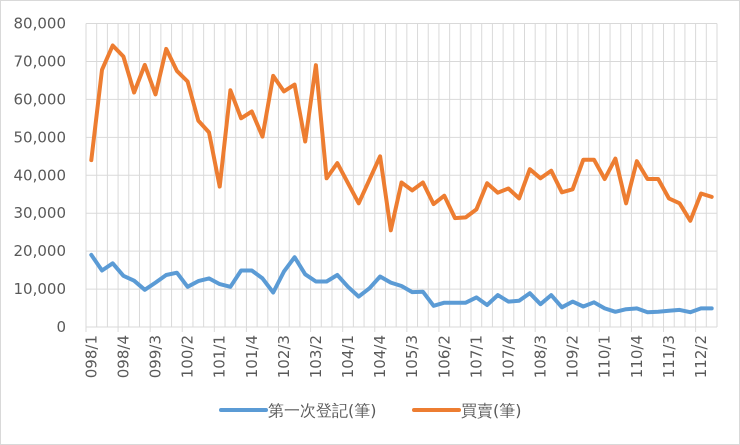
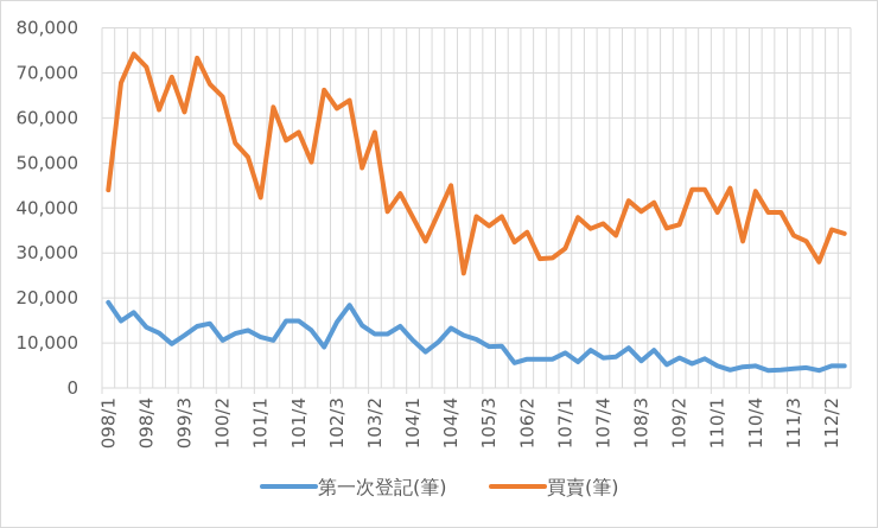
買賣(筆)/101/1: 37000 -> 42000
買賣(筆)/103/2: 69000 -> 57000
